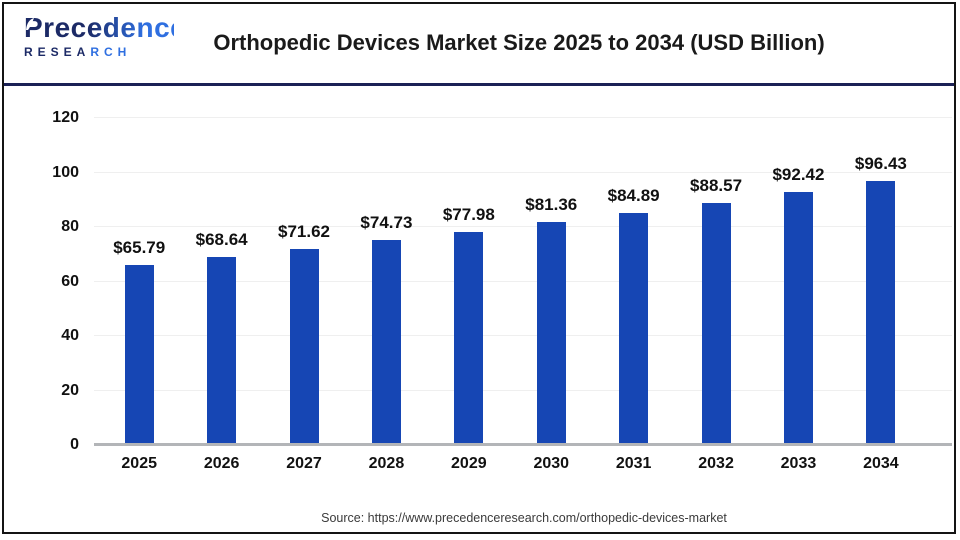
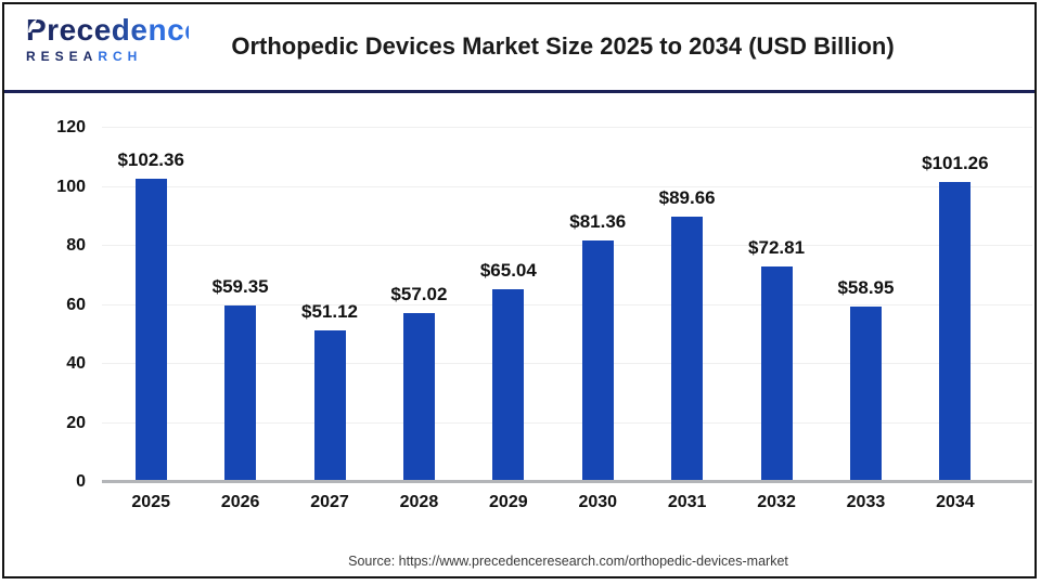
2025: $65.79 -> $102.36
2026: $68.64 -> $59.35
2027: $71.62 -> $51.12
2028: $74.73 -> $57.02
2029: $77.98 -> $65.04
2031: $84.89 -> $89.66
2032: $88.57 -> $72.81
2033: $92.42 -> $58.95
2034: $96.43 -> $101.26
